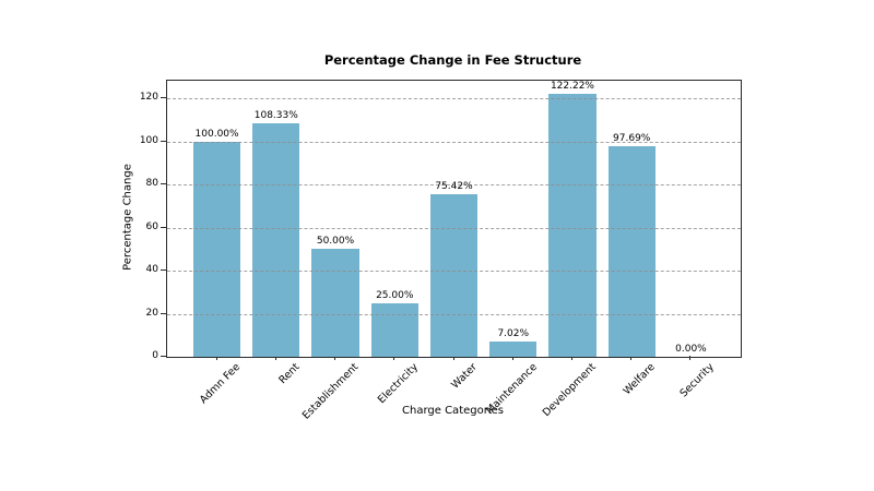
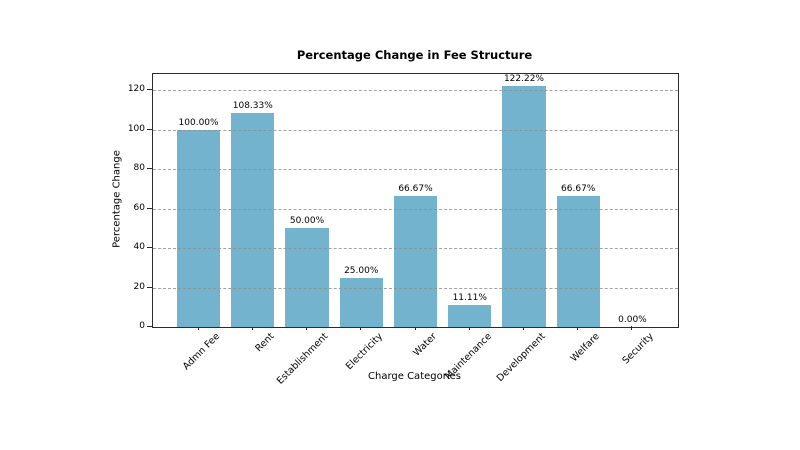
Water: 75.42% -> 66.67%
Maintenance: 7.02% -> 11.11%
Welfare: 97.69% -> 66.67%
